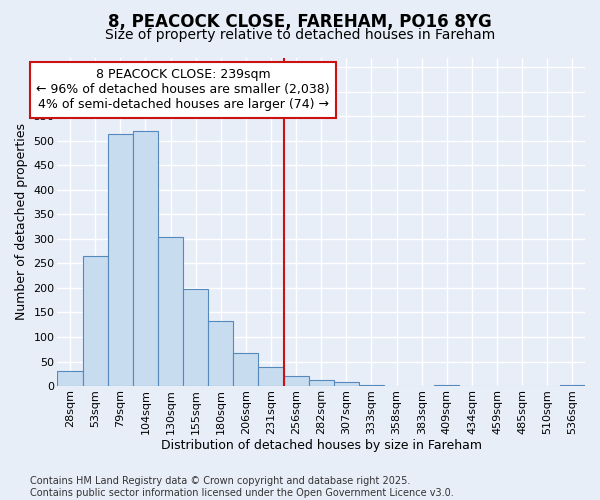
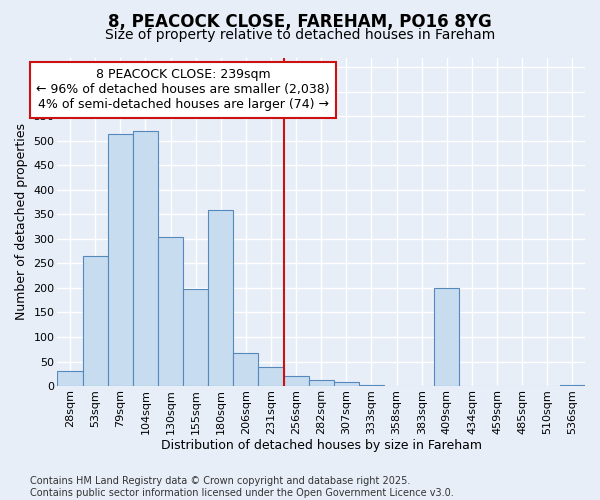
180sqm: 133 -> 360
409sqm: 2 -> 200
